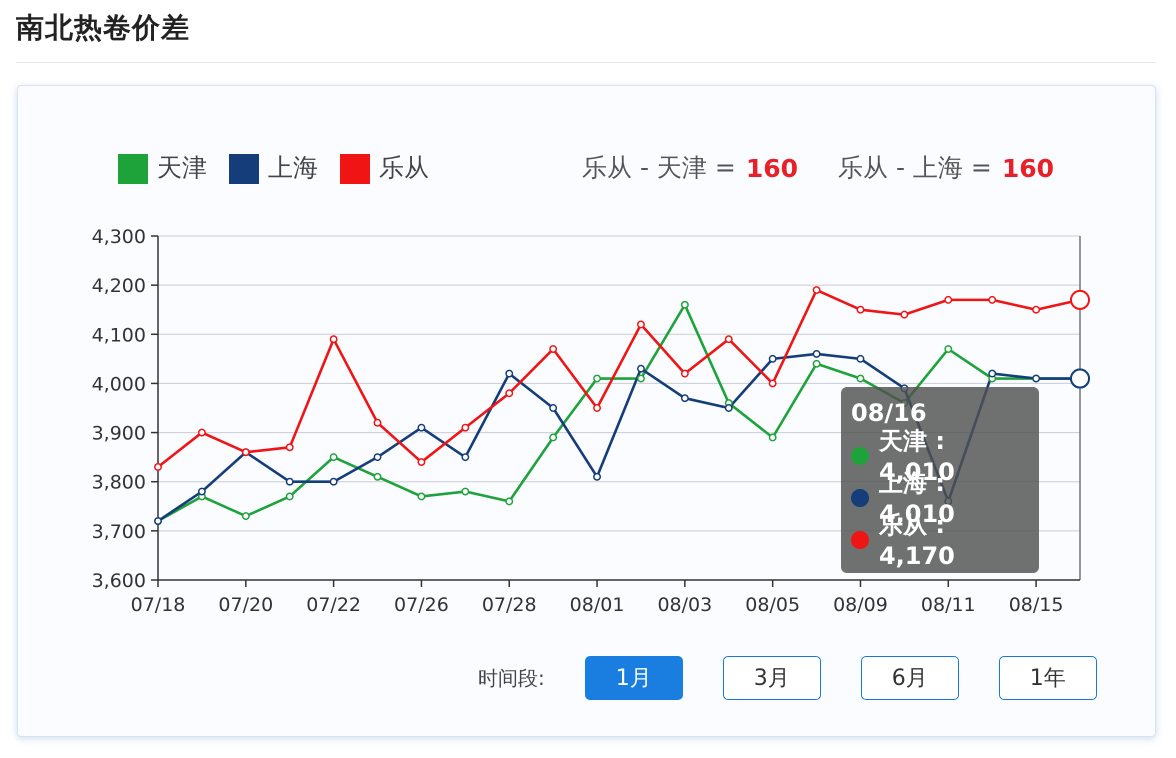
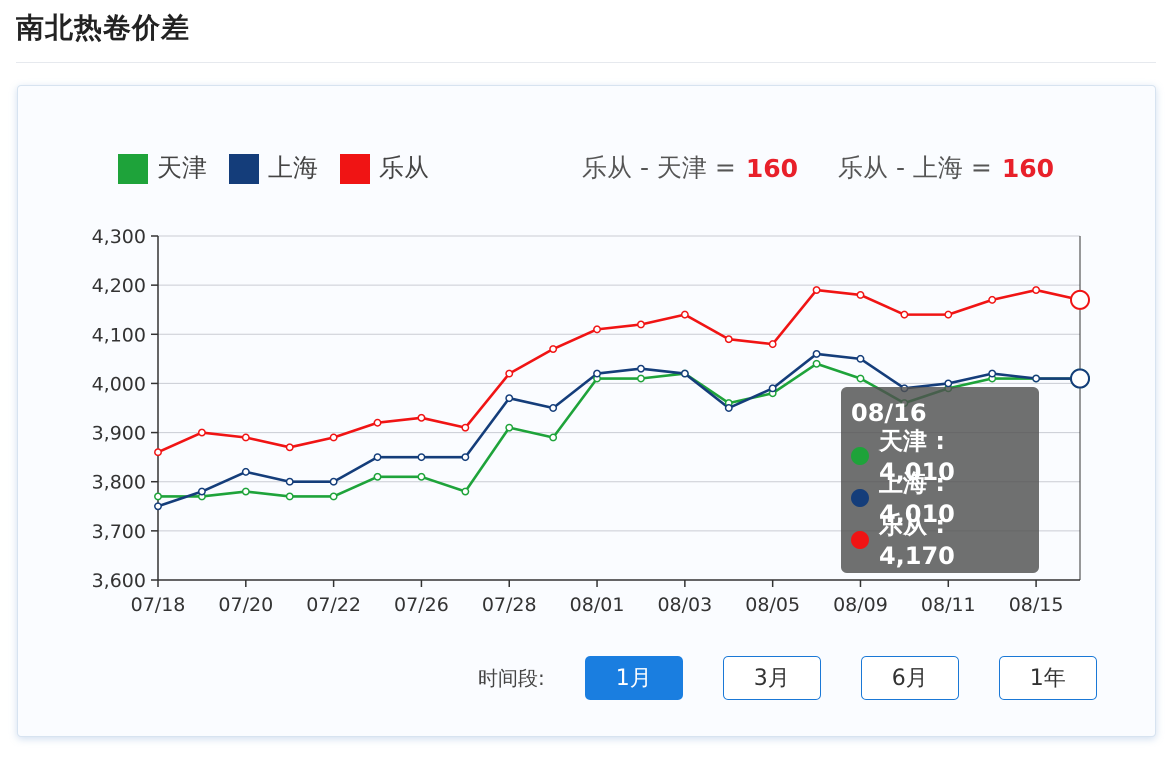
天津/07/18: 3720 -> 3770
上海/07/18: 3720 -> 3750
乐从/07/18: 3830 -> 3860
天津/07/20: 3730 -> 3780
上海/07/20: 3860 -> 3820
乐从/07/20: 3860 -> 3890
天津/07/22: 3850 -> 3770
乐从/07/22: 4090 -> 3890
天津/07/26: 3770 -> 3810
上海/07/26: 3910 -> 3850
乐从/07/26: 3840 -> 3930
天津/07/28: 3760 -> 3910
上海/07/28: 4020 -> 3970
乐从/07/28: 3980 -> 4020
上海/08/01: 3810 -> 4020
乐从/08/01: 3950 -> 4110
天津/08/03: 4160 -> 4020
上海/08/03: 3970 -> 4020
乐从/08/03: 4020 -> 4140
天津/08/05: 3890 -> 3980
上海/08/05: 4050 -> 3990
乐从/08/05: 4000 -> 4080
乐从/08/09: 4150 -> 4180
天津/08/11: 4070 -> 3990
上海/08/11: 3760 -> 4000
乐从/08/11: 4170 -> 4140
乐从/08/15: 4150 -> 4190
